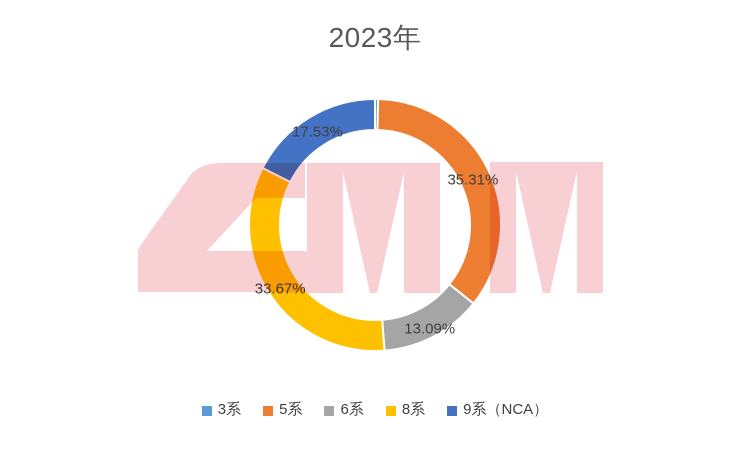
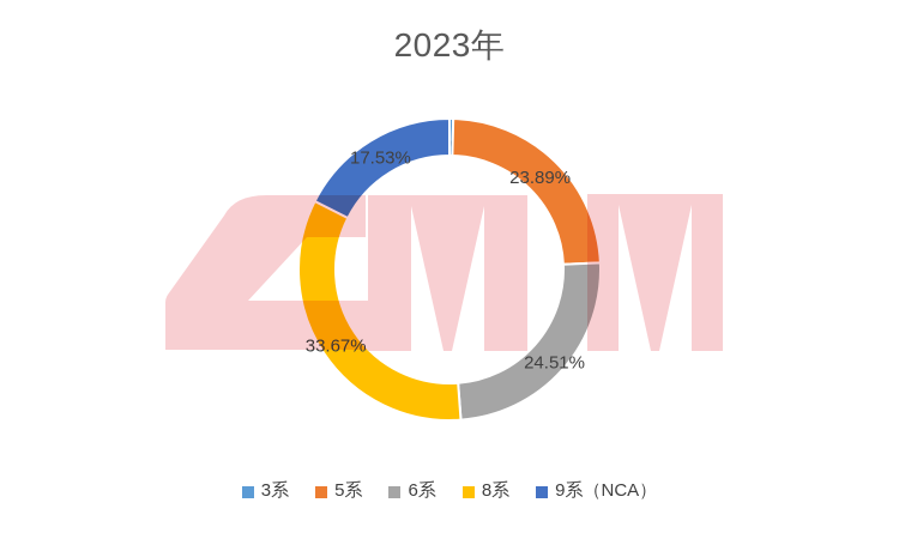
5系: 35.31% -> 23.89%
6系: 13.09% -> 24.51%
